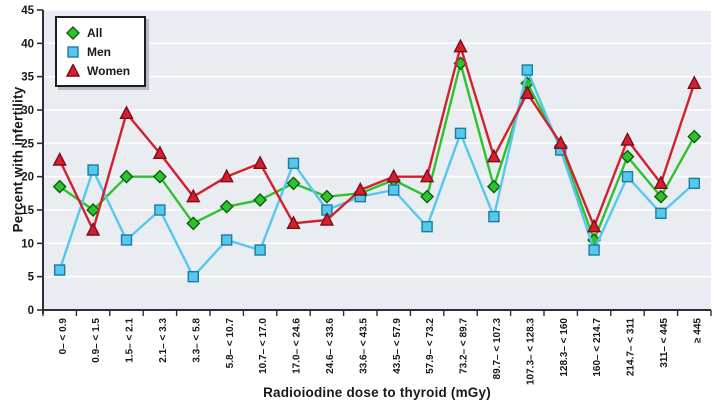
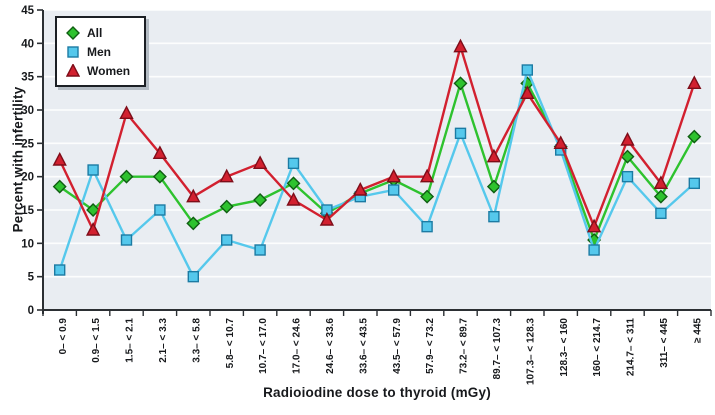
Women/17.0– < 24.6: 13 -> 16
All/24.6– < 33.6: 17 -> 14
All/73.2– < 89.7: 37 -> 34
